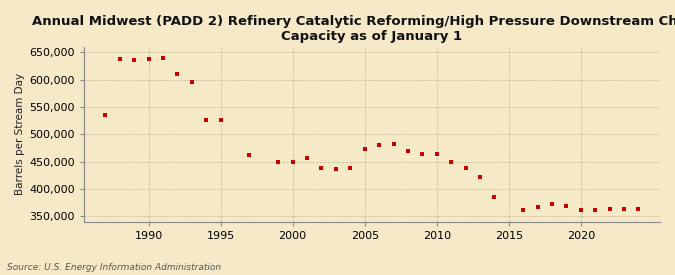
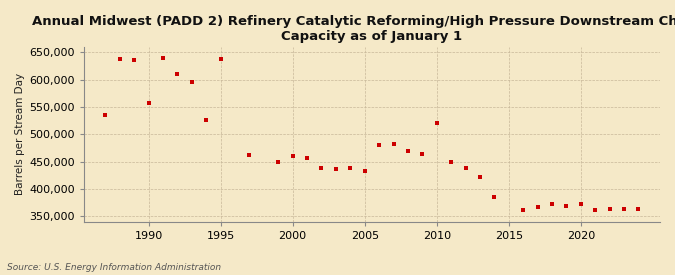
1990: 638,000 -> 558,000
1995: 526,000 -> 638,000
2000: 450,000 -> 460,000
2005: 473,000 -> 432,000
2010: 464,000 -> 520,000
2020: 362,000 -> 372,000
